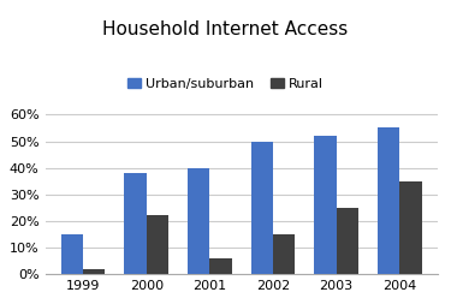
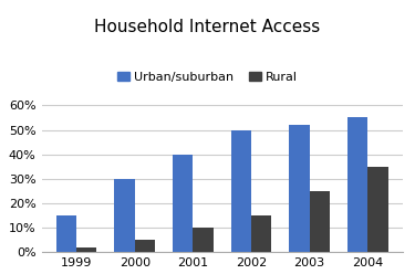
Urban/suburban/2000: 38% -> 30%
Rural/2000: 22% -> 5%
Rural/2001: 6% -> 10%
